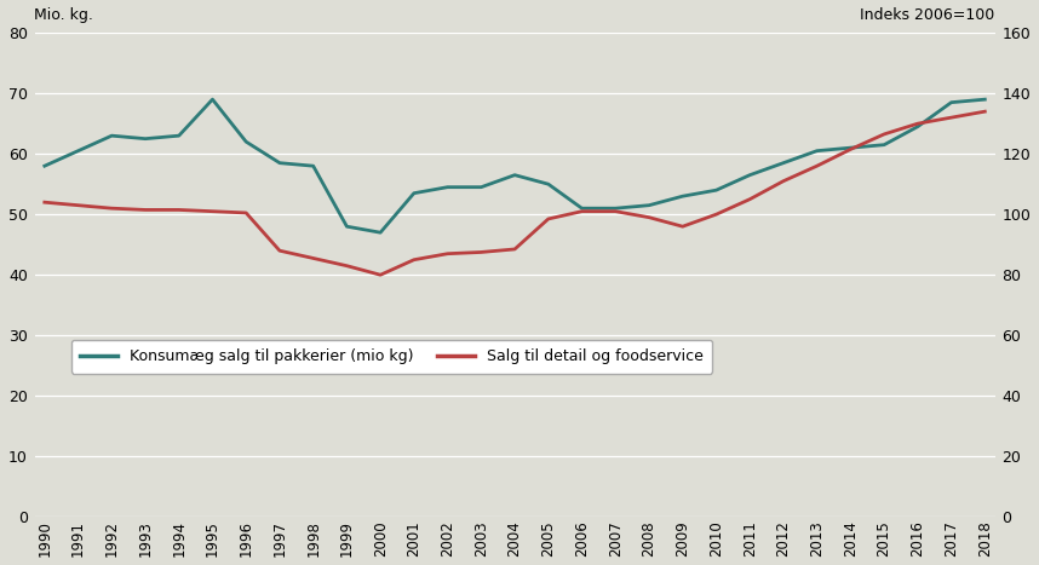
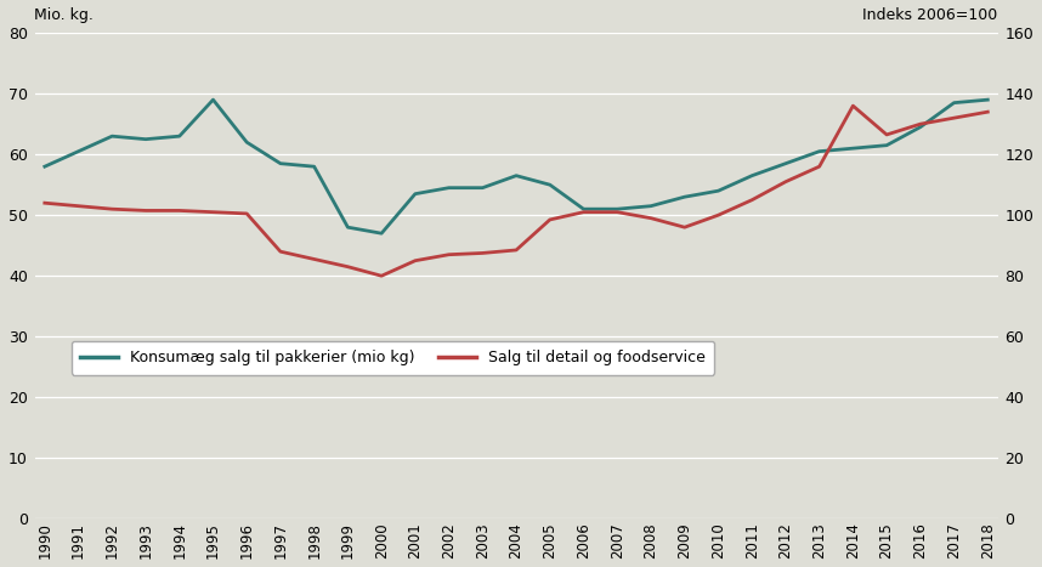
Salg til detail og foodservice/2014: 121.5 -> 136.0
